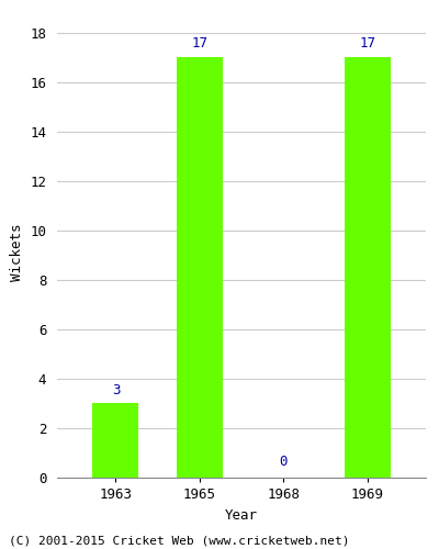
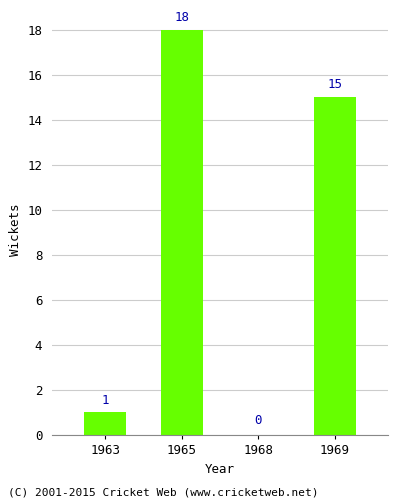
1963: 3 -> 1
1965: 17 -> 18
1969: 17 -> 15
